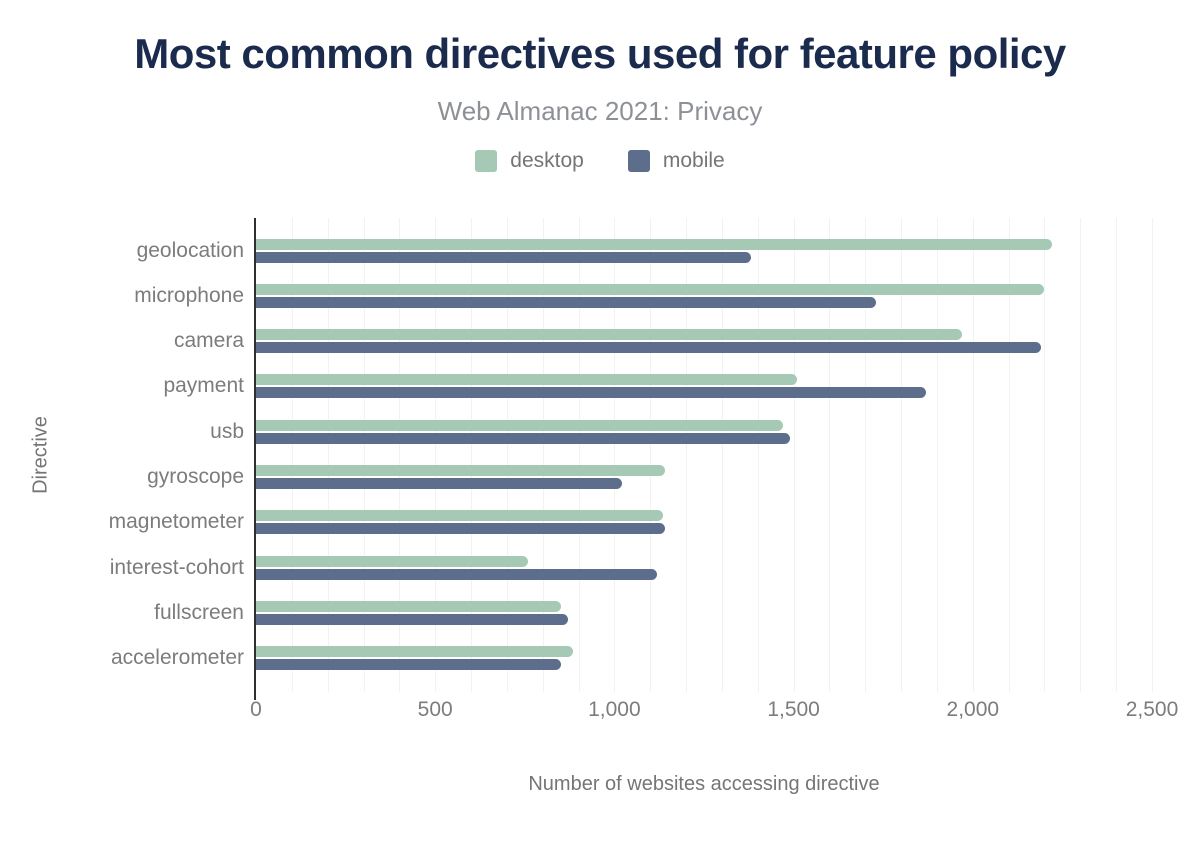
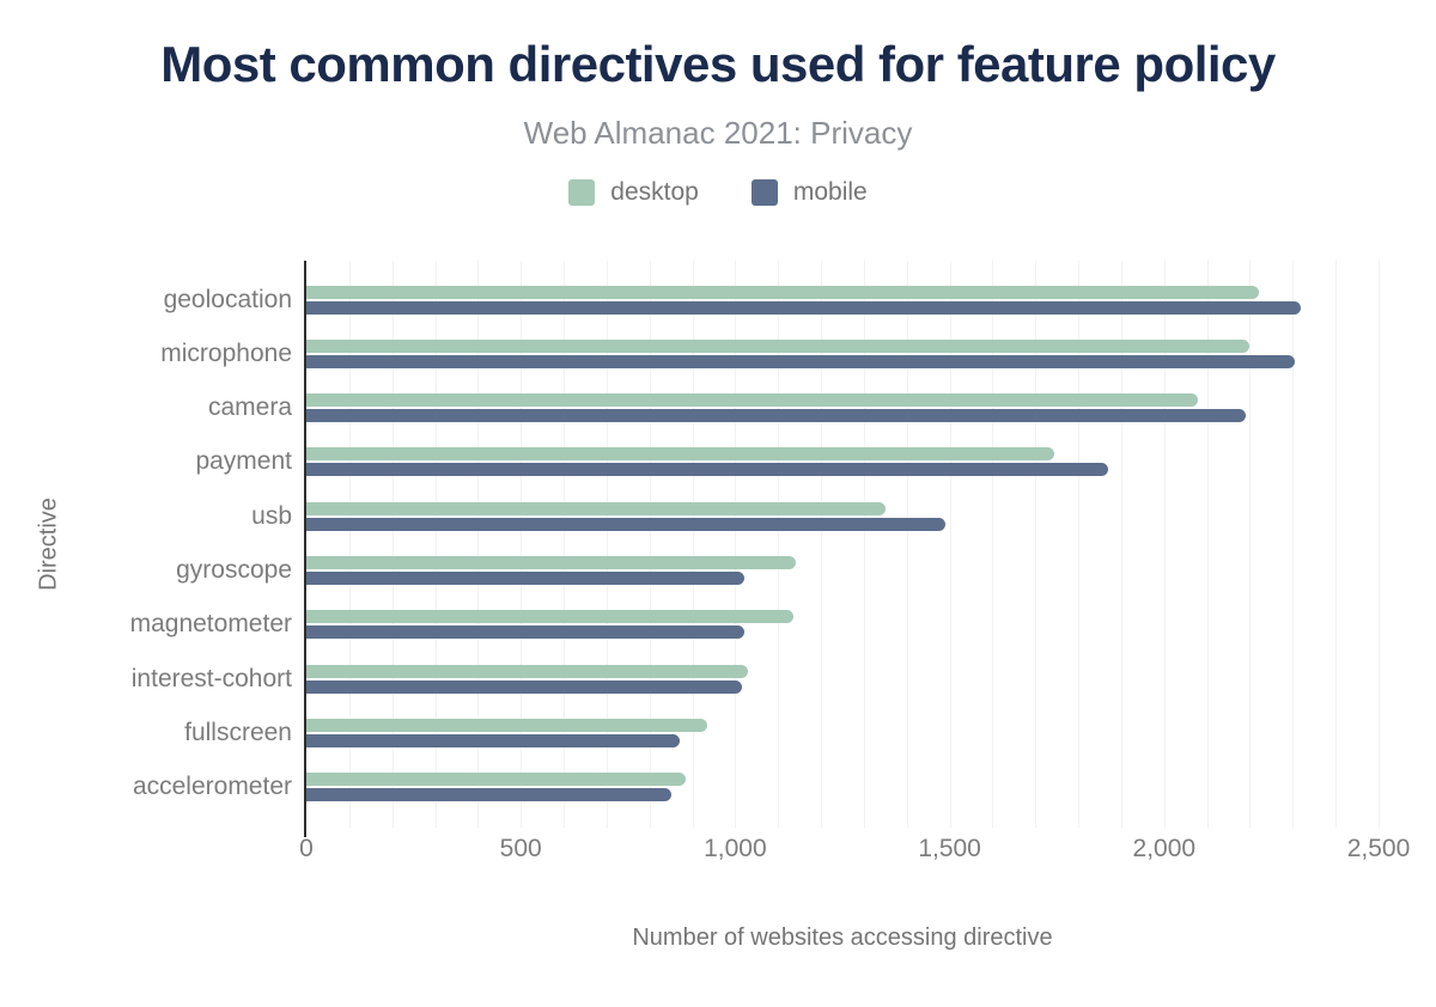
mobile/geolocation: 1380 -> 2320
mobile/microphone: 1730 -> 2300
desktop/camera: 1970 -> 2080
desktop/payment: 1510 -> 1740
desktop/usb: 1470 -> 1350
mobile/magnetometer: 1140 -> 1020
desktop/interest-cohort: 760 -> 1030
mobile/interest-cohort: 1120 -> 1020
desktop/fullscreen: 850 -> 940
